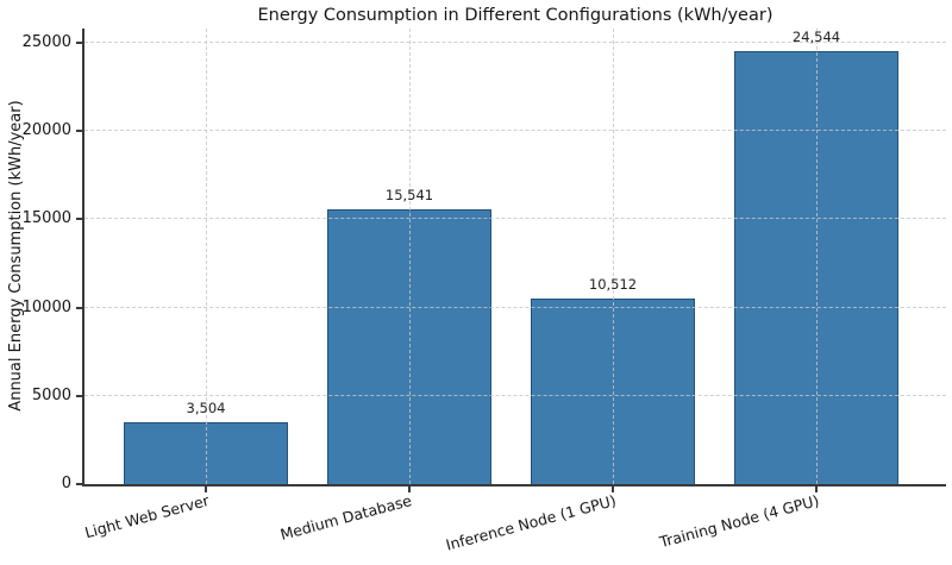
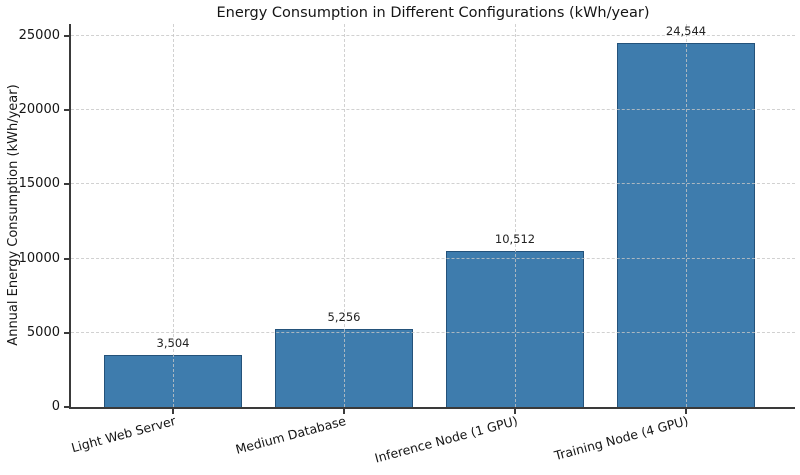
Medium Database: 15,541 -> 5,256
